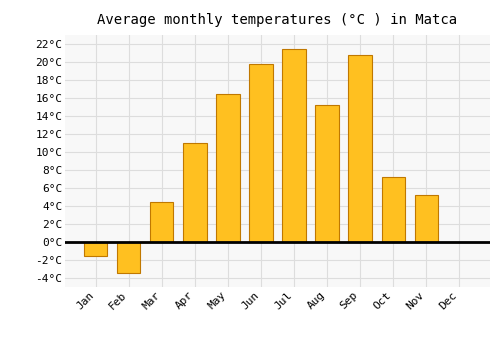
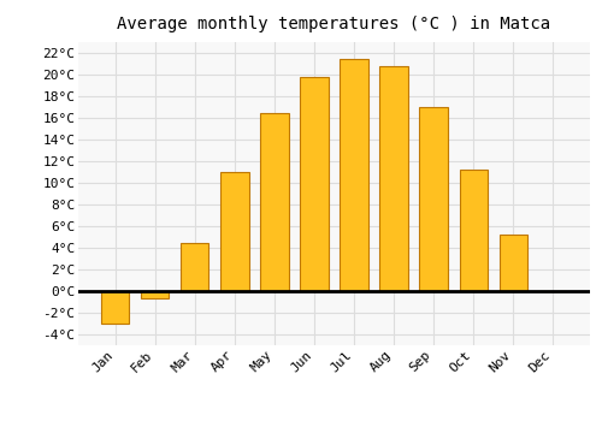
Jan: -1.6°C -> -3.0°C
Feb: -3.4°C -> -0.7°C
Aug: 15.2°C -> 20.8°C
Sep: 20.8°C -> 17.0°C
Oct: 7.2°C -> 11.2°C
